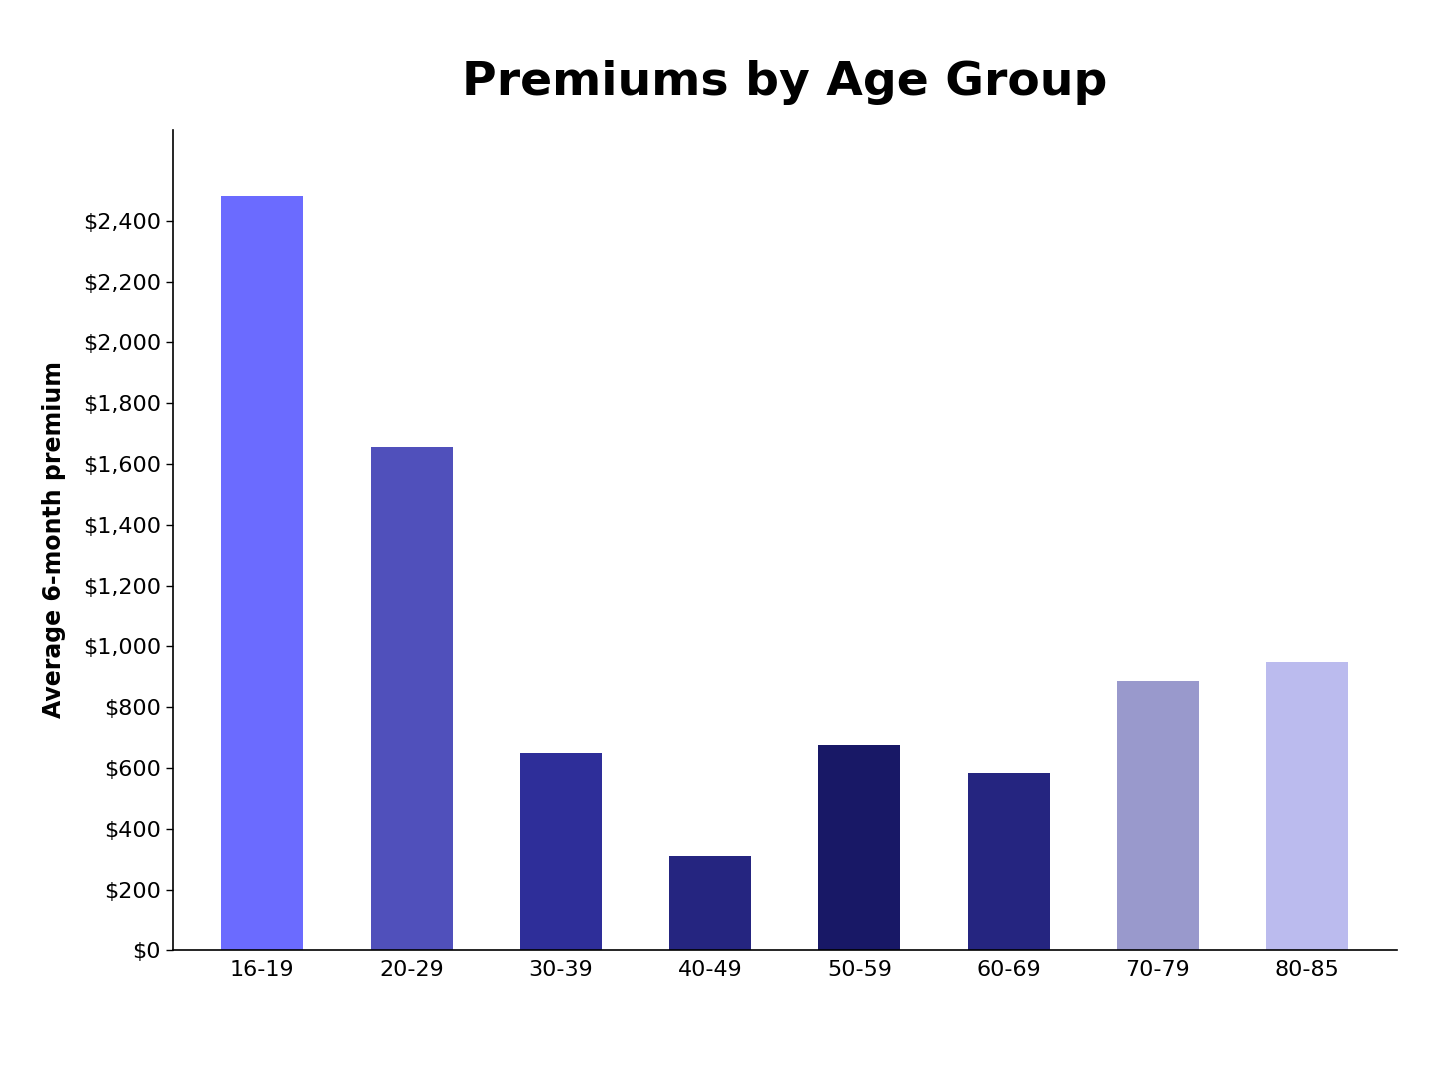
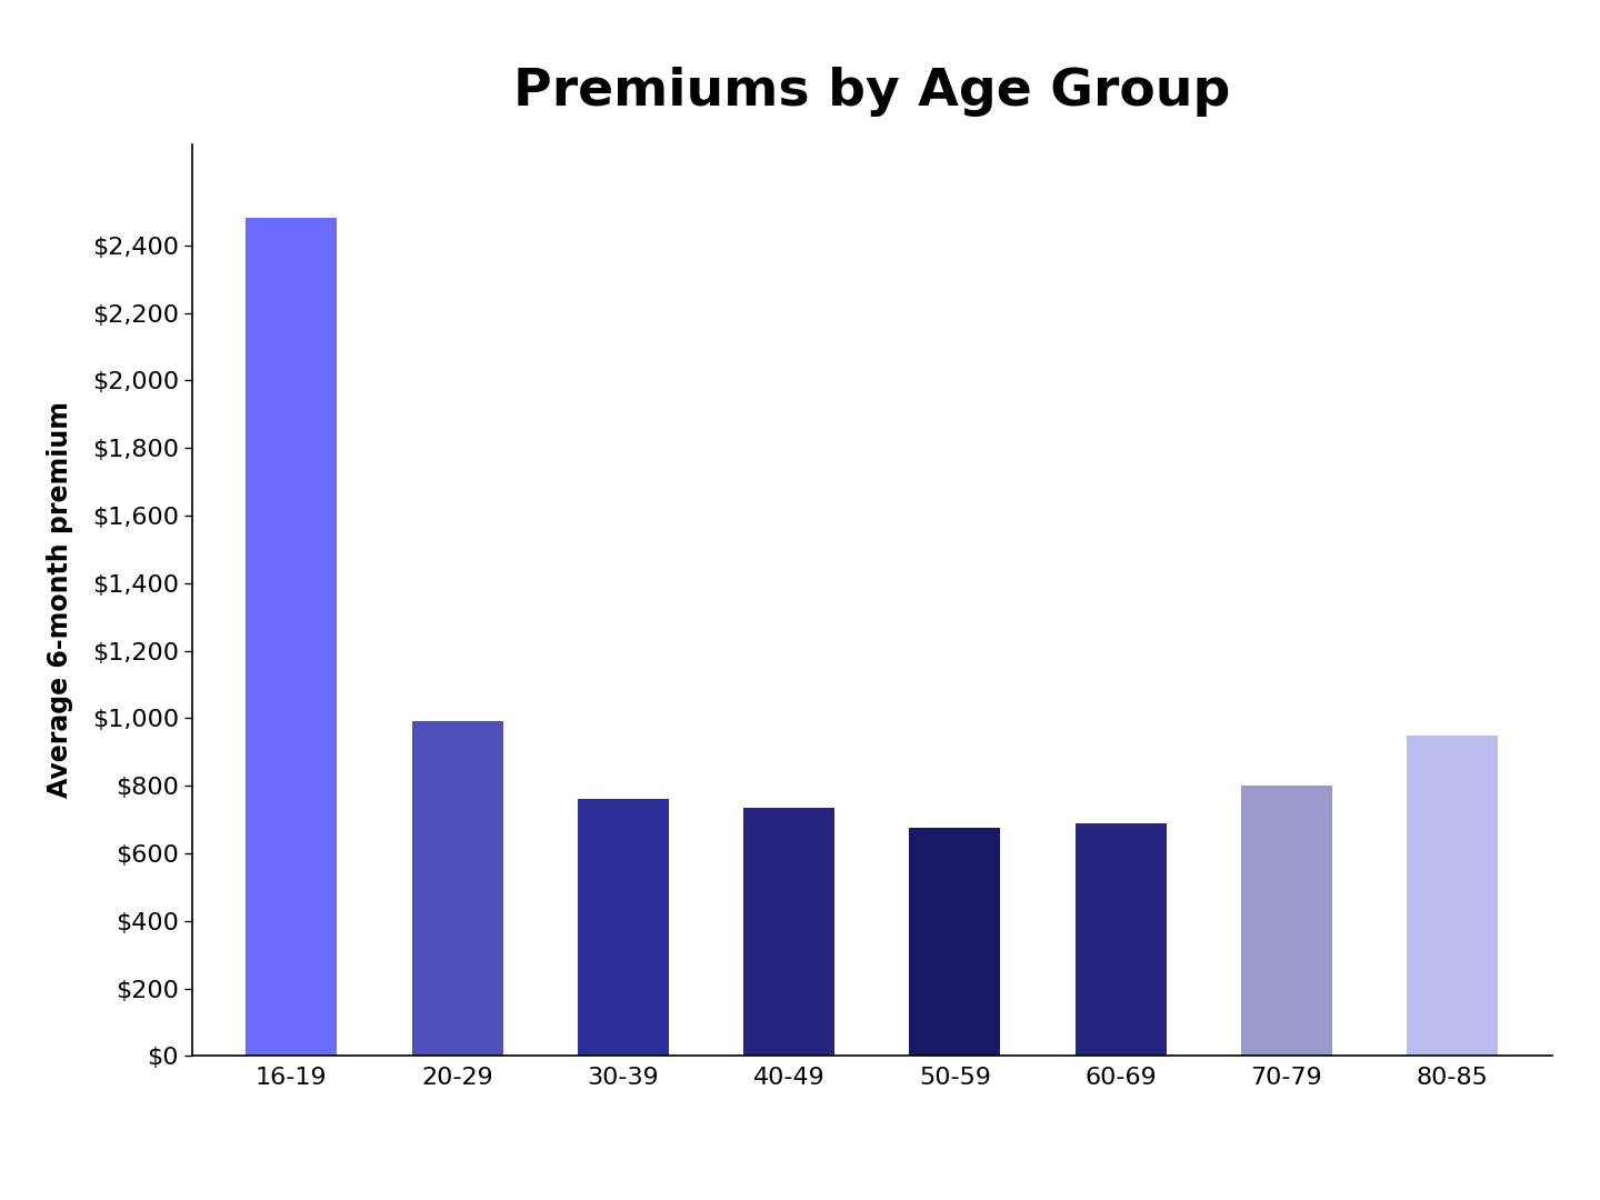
20-29: $1,655 -> $990
30-39: $650 -> $760
40-49: $310 -> $735
60-69: $585 -> $690
70-79: $885 -> $800
